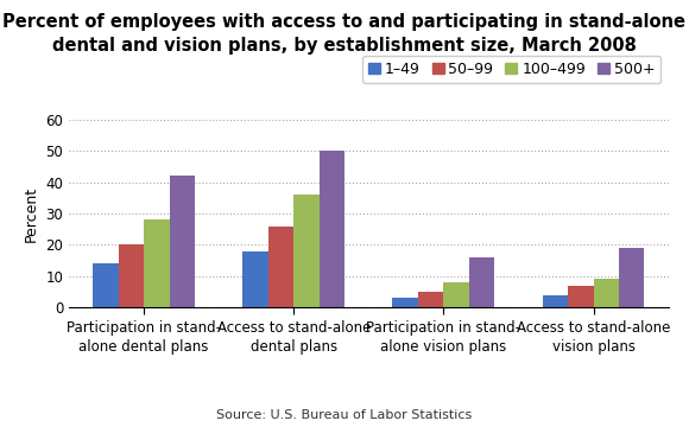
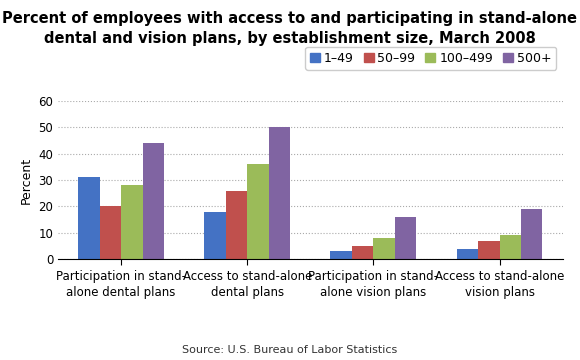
1–49/Participation in stand- alone dental plans: 14 -> 31
500+/Participation in stand- alone dental plans: 42 -> 44
